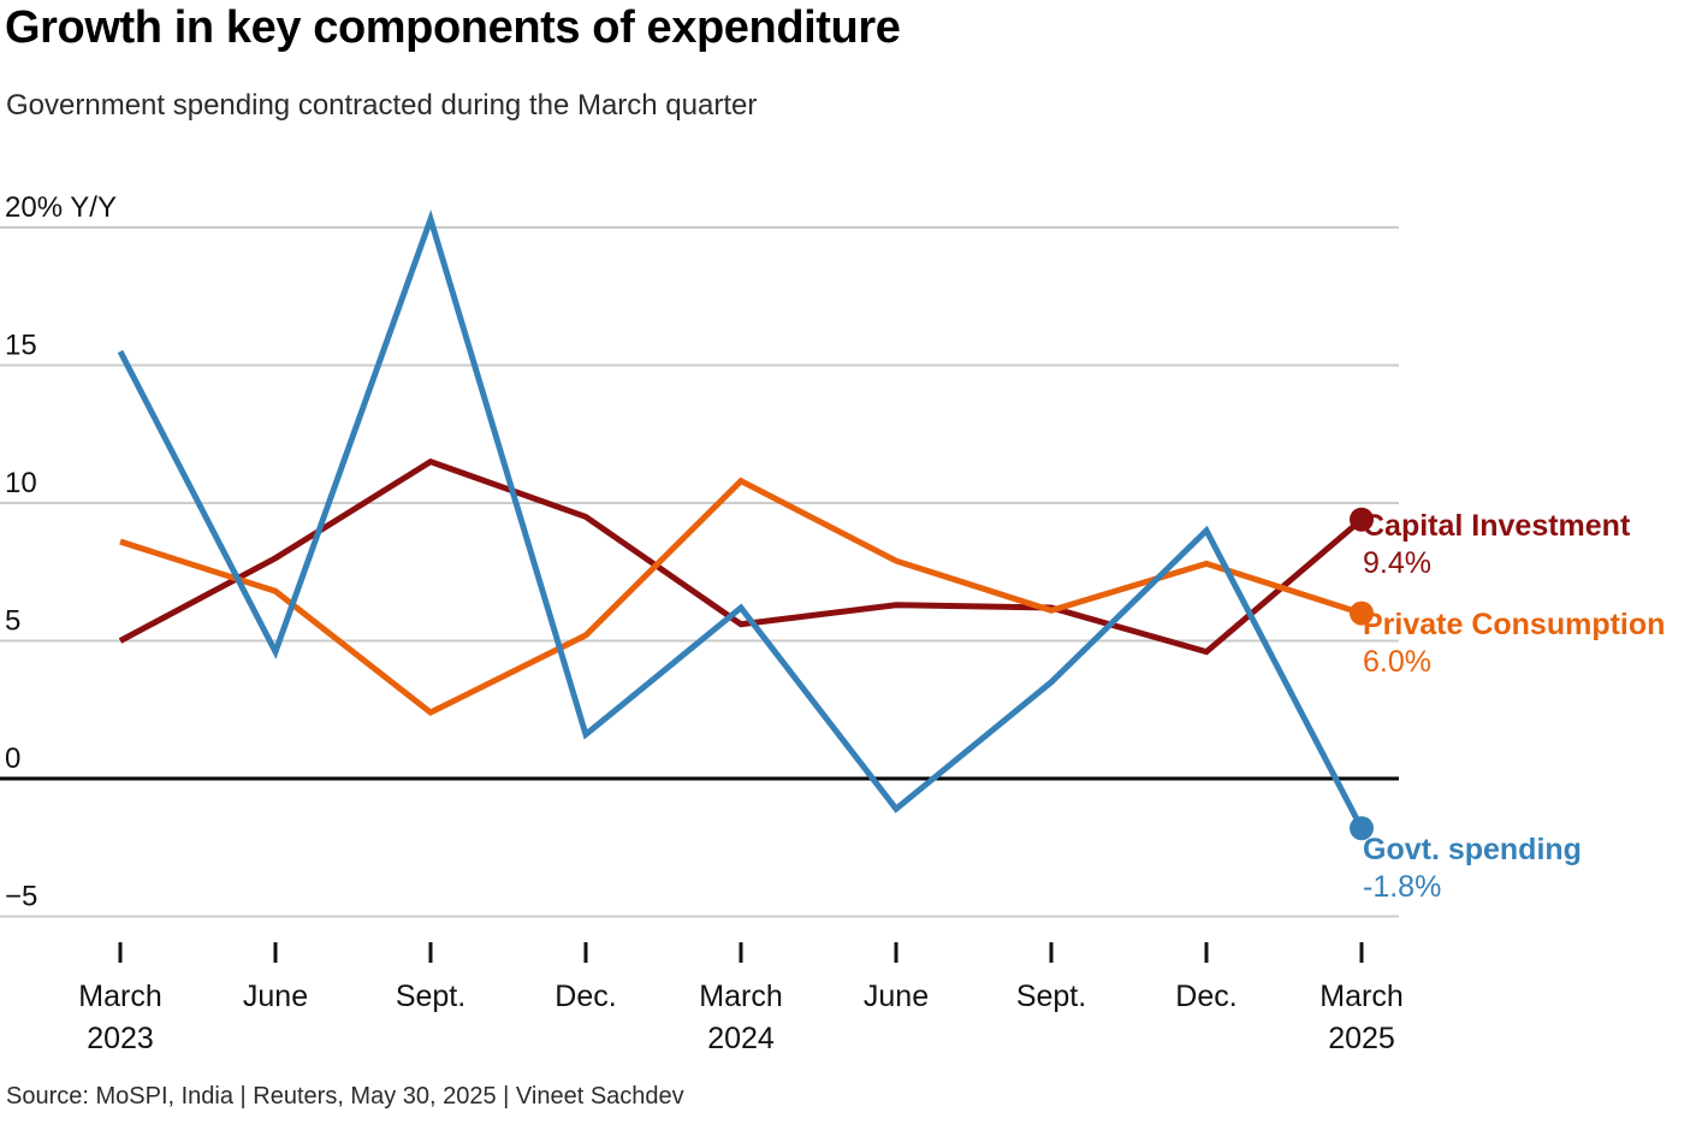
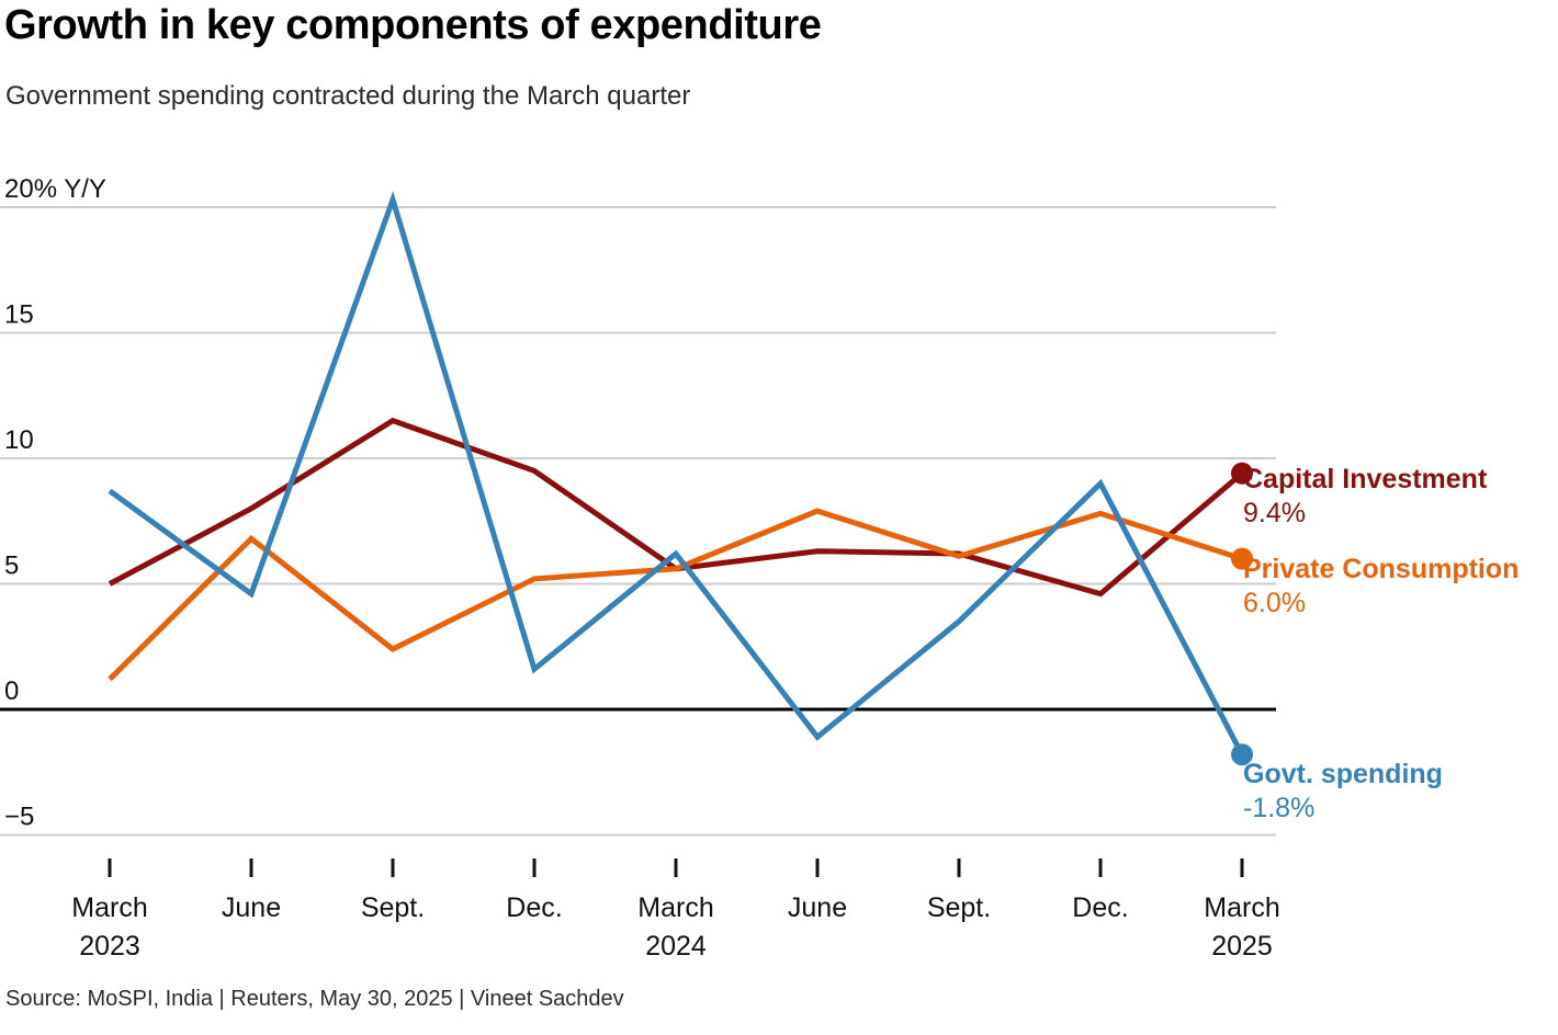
Private Consumption/March 2023: 8.6 -> 1.2
Govt. spending/March 2023: 15.5 -> 8.7
Private Consumption/March 2024: 10.8 -> 5.6
